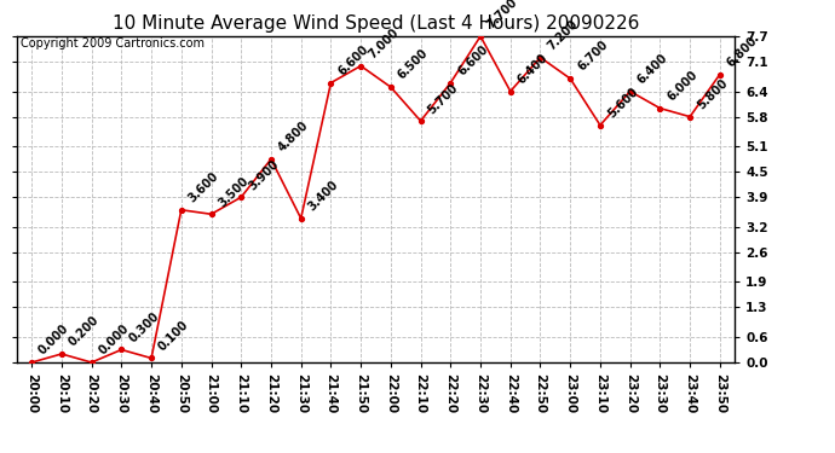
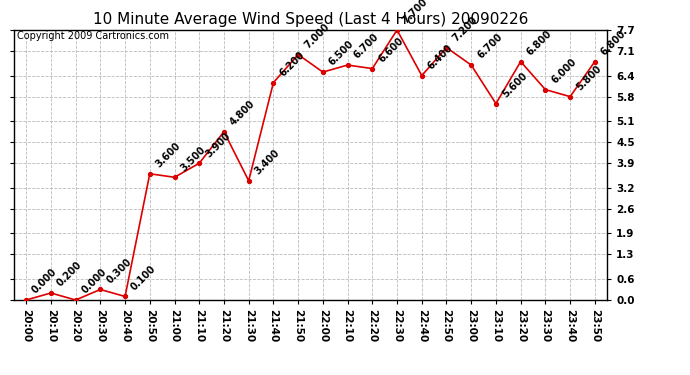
21:40: 6.600 -> 6.200
22:10: 5.700 -> 6.700
23:20: 6.400 -> 6.800
